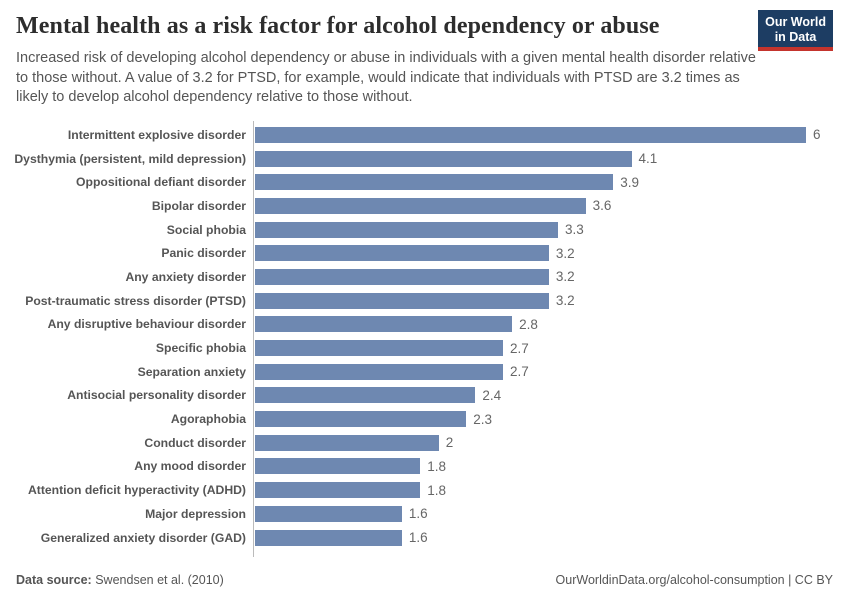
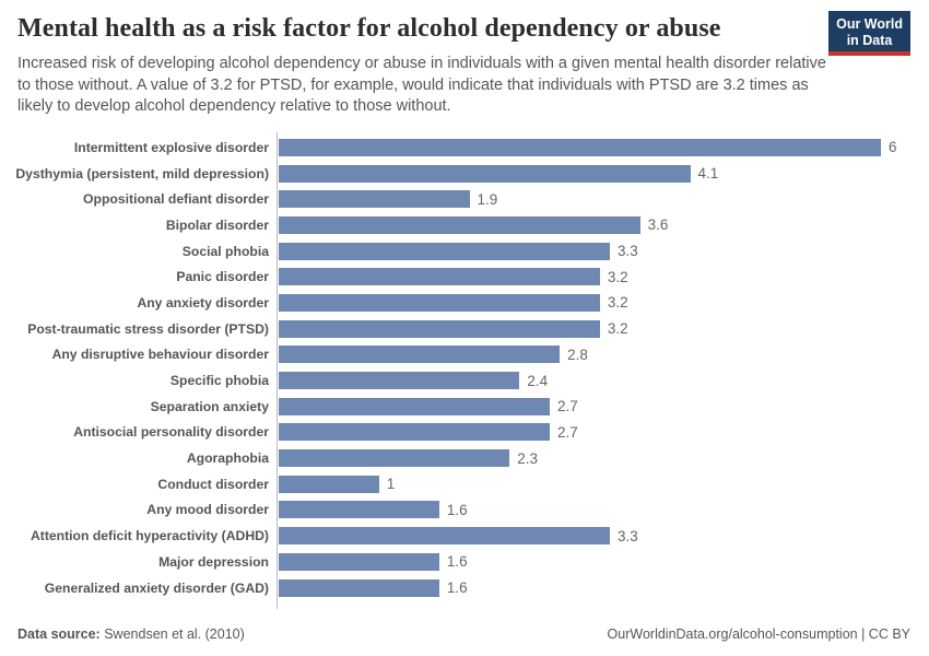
Oppositional defiant disorder: 3.9 -> 1.9
Specific phobia: 2.7 -> 2.4
Antisocial personality disorder: 2.4 -> 2.7
Conduct disorder: 2 -> 1
Any mood disorder: 1.8 -> 1.6
Attention deficit hyperactivity (ADHD): 1.8 -> 3.3
